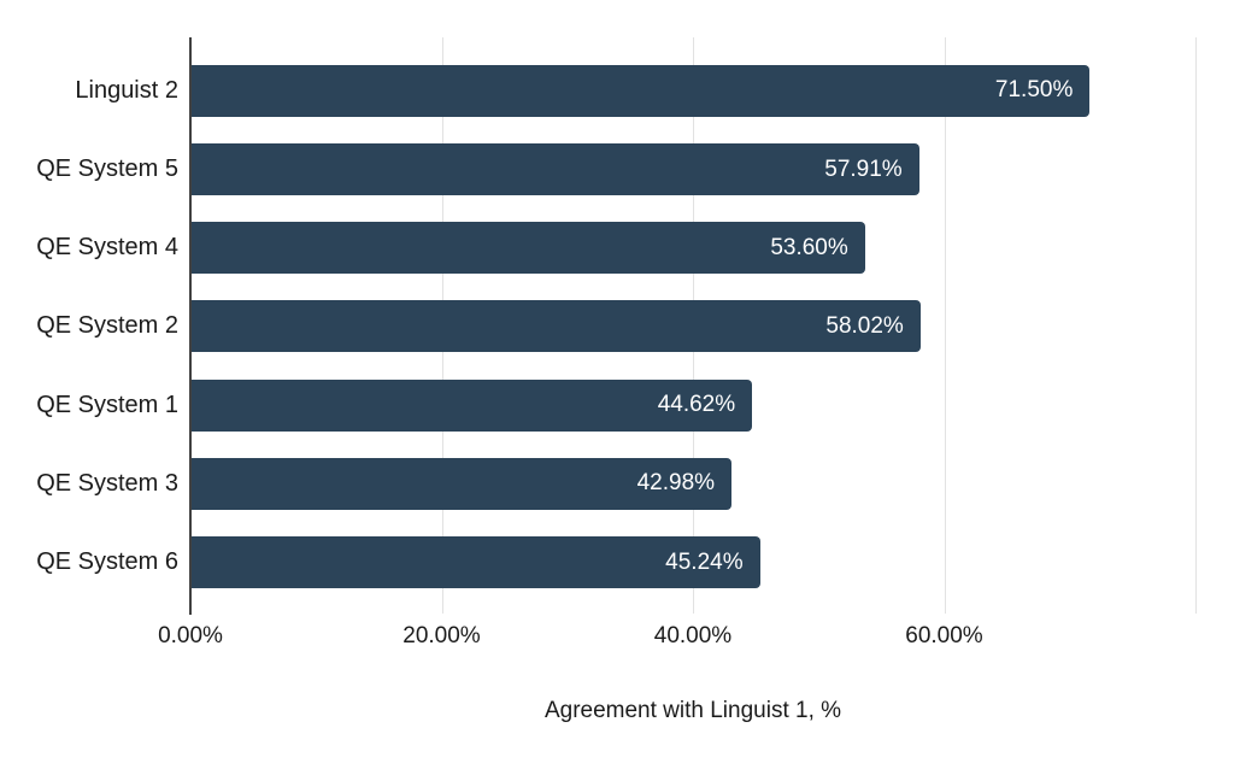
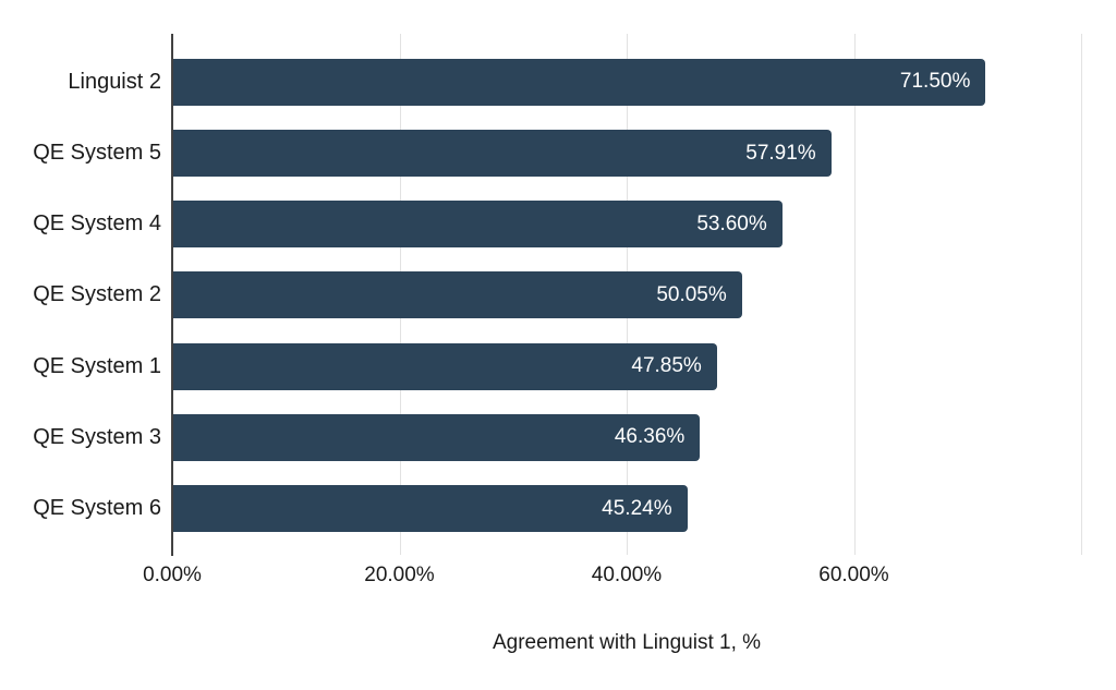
QE System 2: 58.02% -> 50.05%
QE System 1: 44.62% -> 47.85%
QE System 3: 42.98% -> 46.36%
